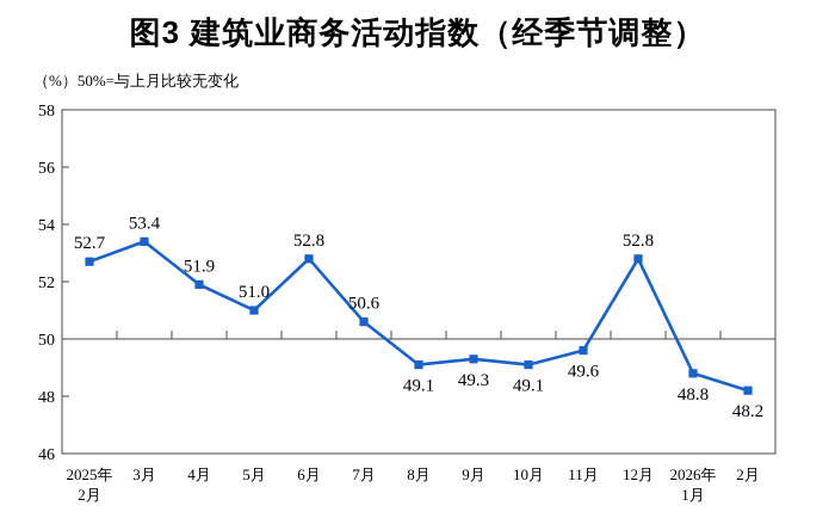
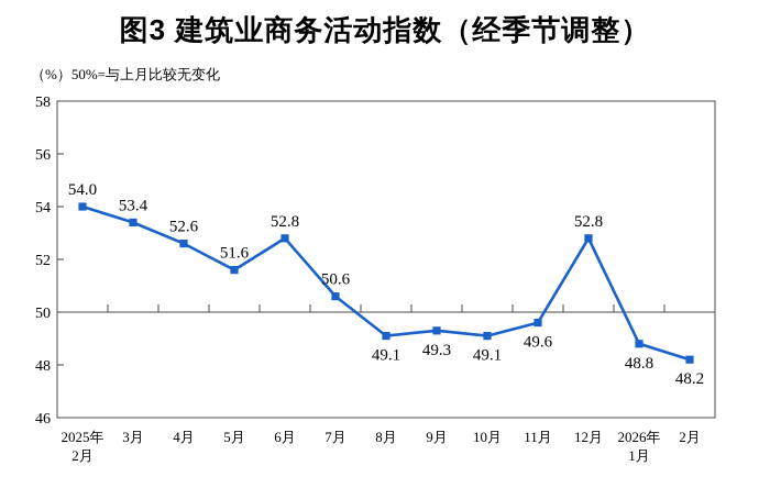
2025年 2月: 52.7 -> 54.0
4月: 51.9 -> 52.6
5月: 51.0 -> 51.6
